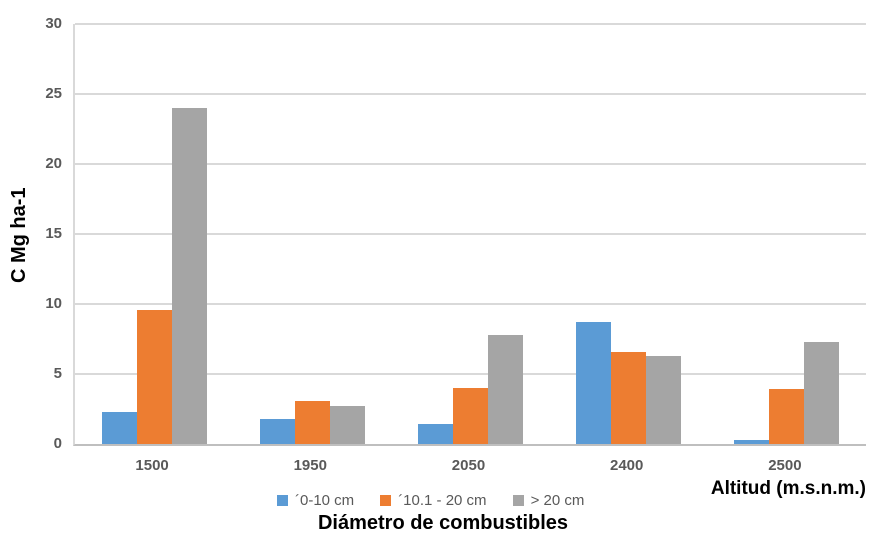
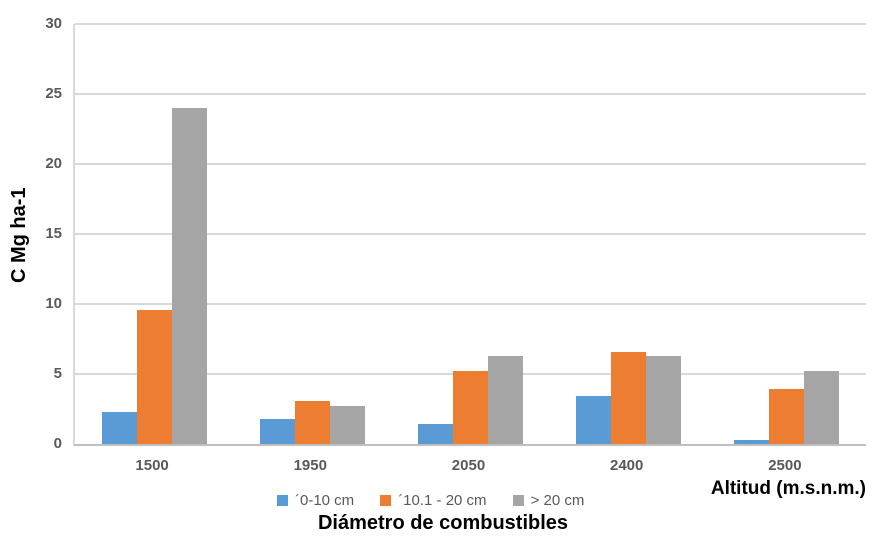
´10.1 - 20 cm/2050: 4.0 -> 5.2
> 20 cm/2050: 7.8 -> 6.3
´0-10 cm/2400: 8.7 -> 3.4
> 20 cm/2500: 7.3 -> 5.2
